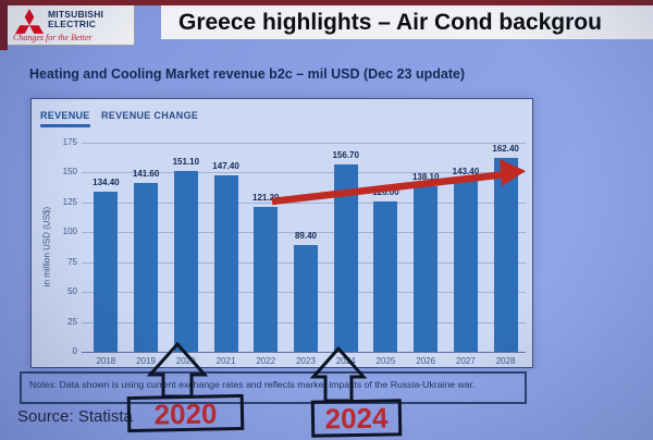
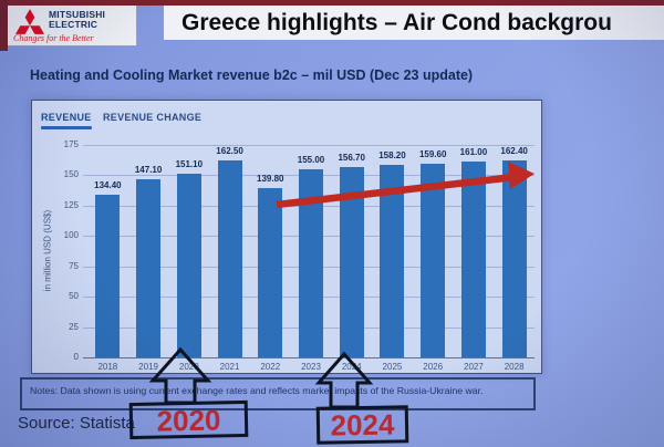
2019: 141.60 -> 147.10
2021: 147.40 -> 162.50
2022: 121.20 -> 139.80
2023: 89.40 -> 155.00
2025: 126.00 -> 158.20
2026: 138.10 -> 159.60
2027: 143.40 -> 161.00
